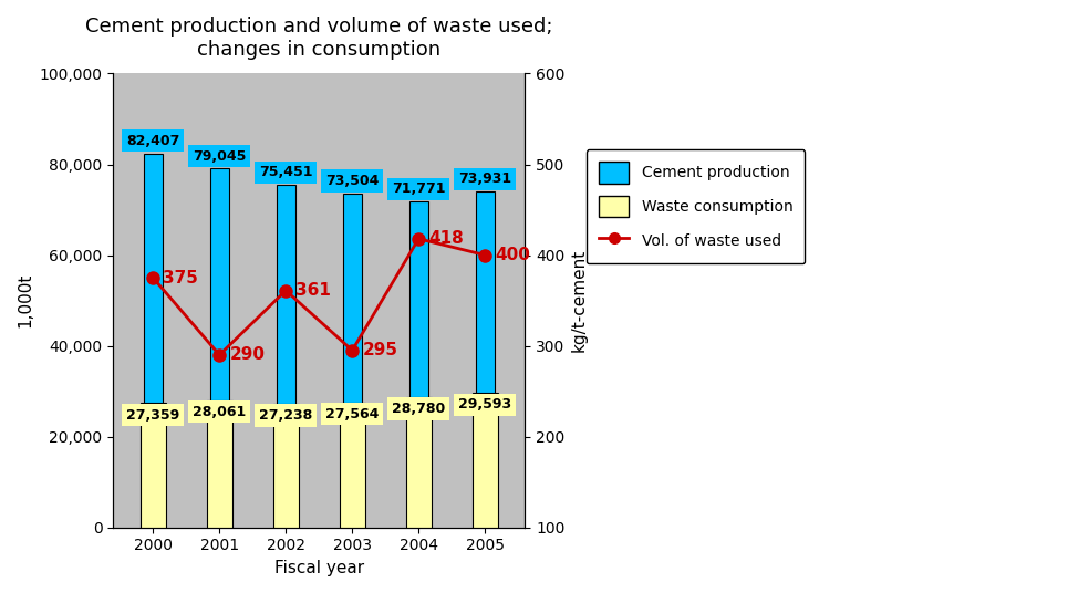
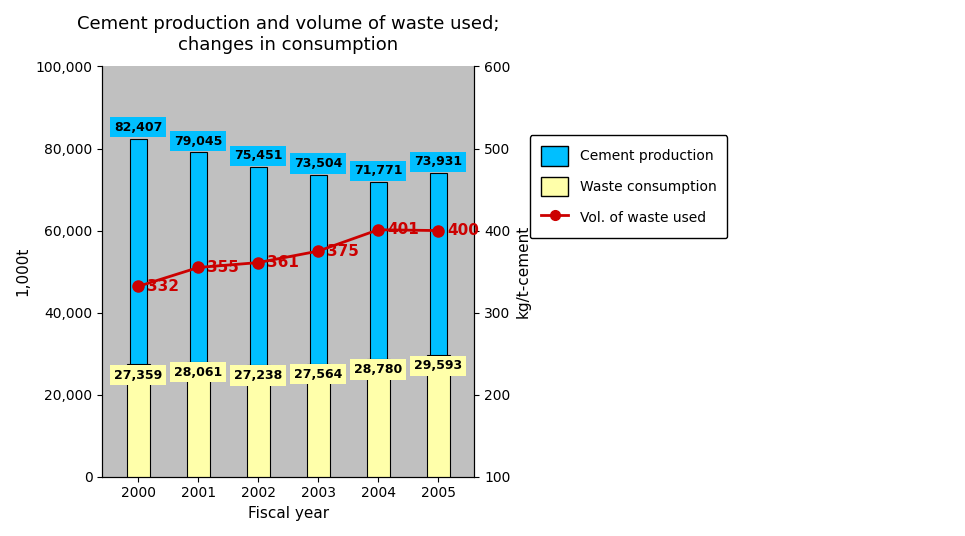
Vol. of waste used/2000: 375 -> 332
Vol. of waste used/2001: 290 -> 355
Vol. of waste used/2003: 295 -> 375
Vol. of waste used/2004: 418 -> 401
